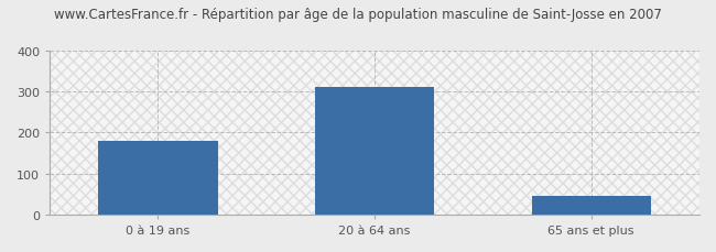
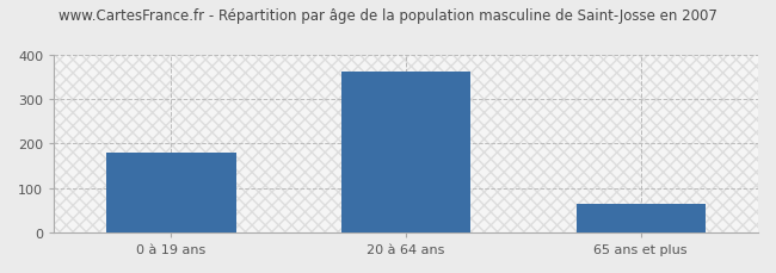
20 à 64 ans: 310 -> 362
65 ans et plus: 45 -> 65
